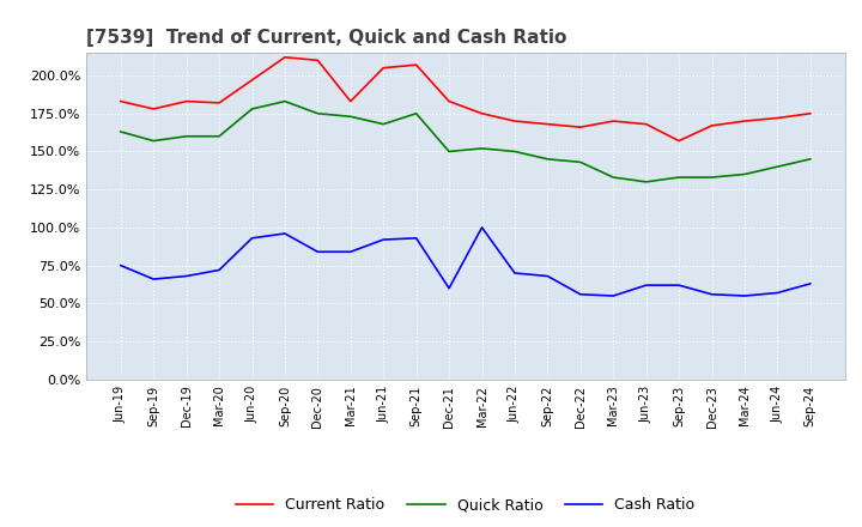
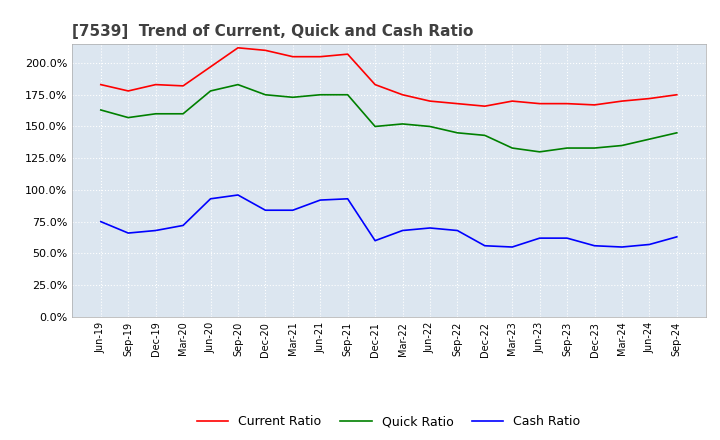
Current Ratio/Mar-21: 183% -> 205%
Quick Ratio/Jun-21: 168% -> 175%
Cash Ratio/Mar-22: 100% -> 68%
Current Ratio/Sep-23: 157% -> 168%
